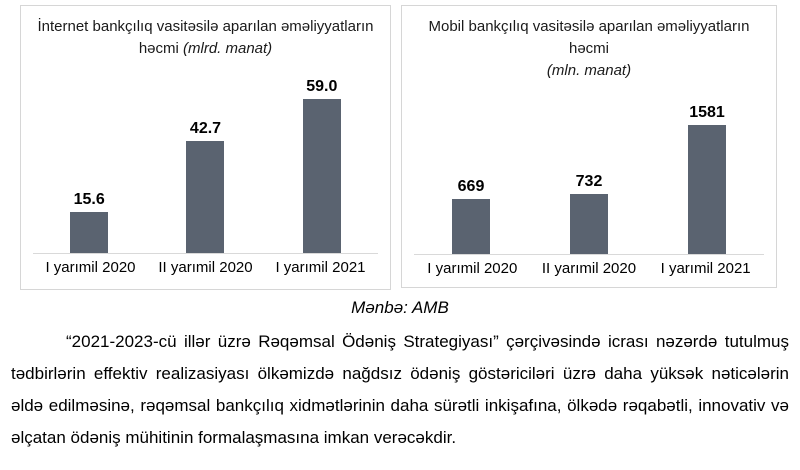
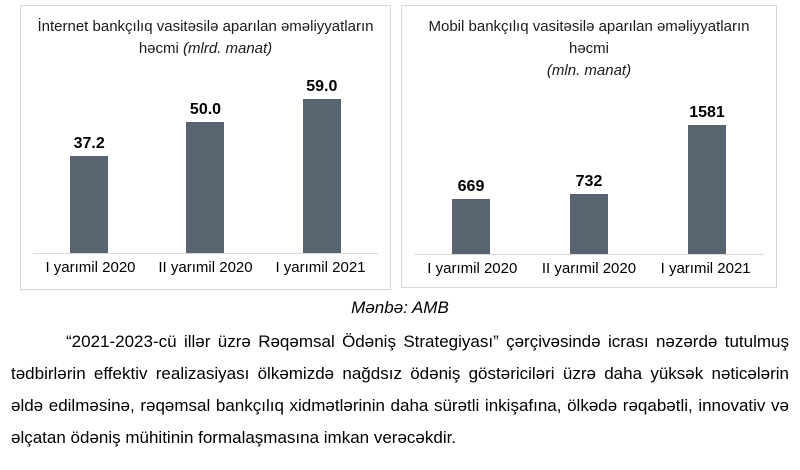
İnternet bankçılıq vasitəsilə aparılan əməliyyatların həcmi/I yarımil 2020: 15.6 -> 37.2
İnternet bankçılıq vasitəsilə aparılan əməliyyatların həcmi/II yarımil 2020: 42.7 -> 50.0
